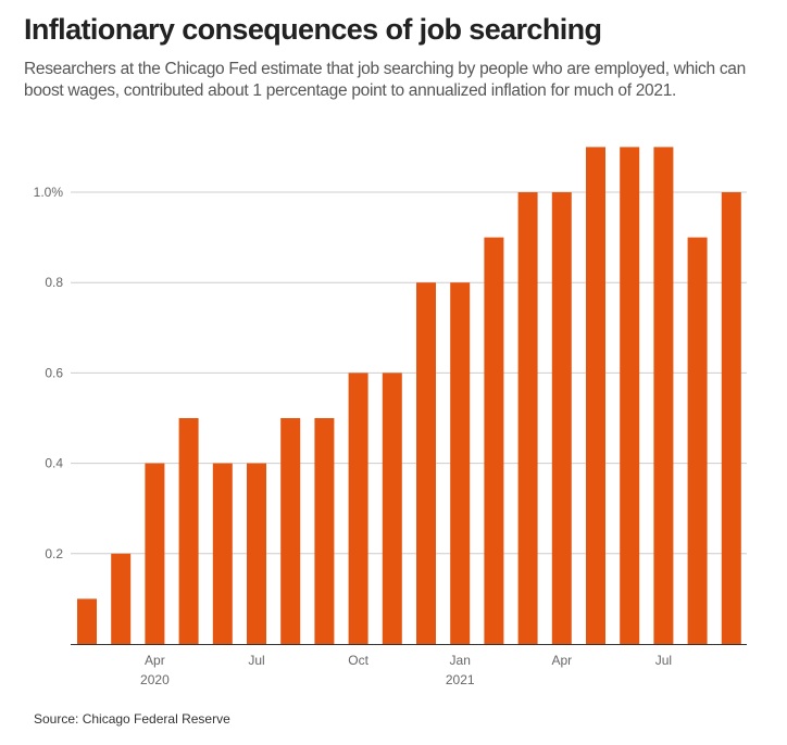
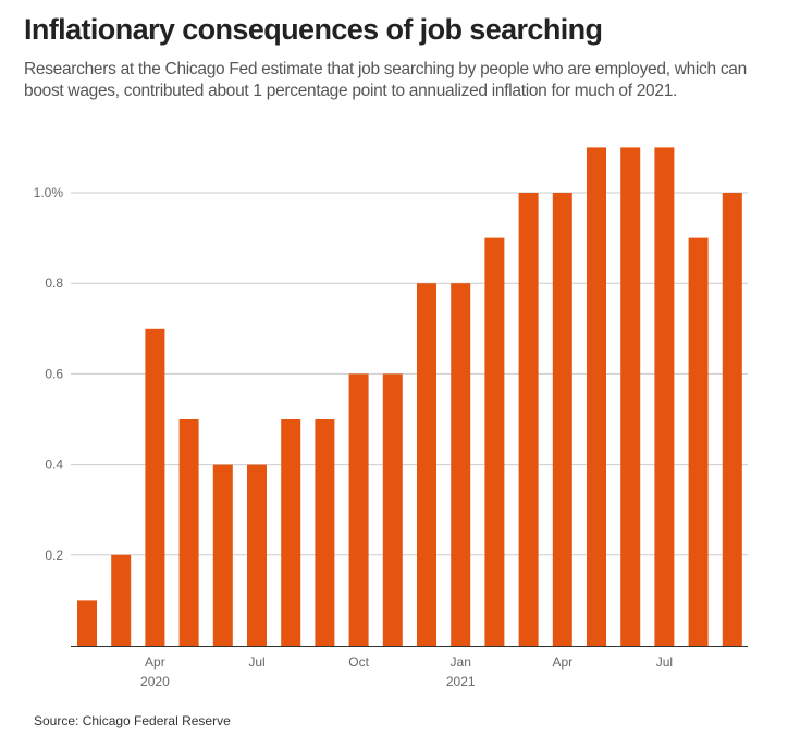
Apr 2020: 0.4% -> 0.7%
